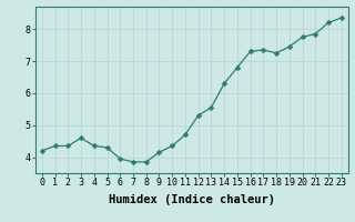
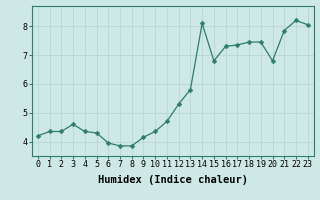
13: 5.55 -> 5.80
14: 6.30 -> 8.10
18: 7.25 -> 7.45
20: 7.75 -> 6.80
23: 8.35 -> 8.05
